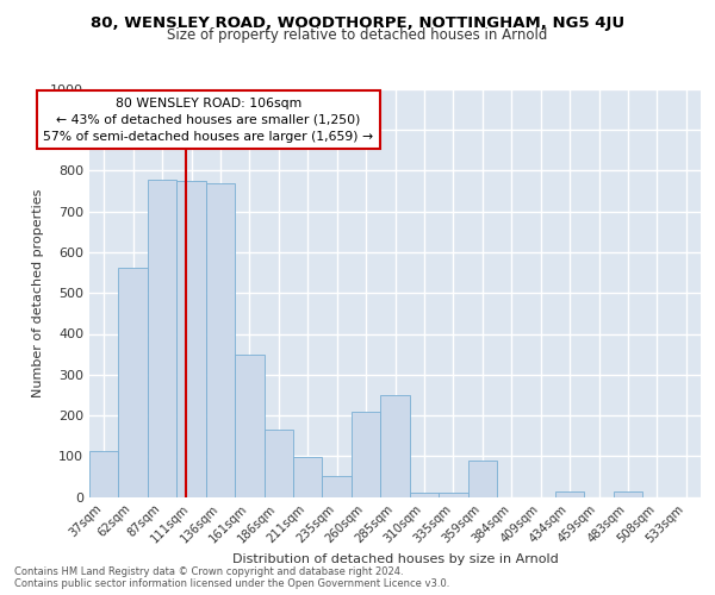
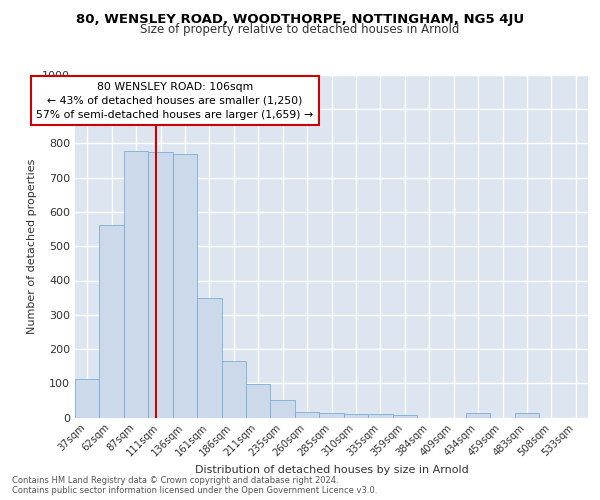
260sqm: 210 -> 15
285sqm: 250 -> 12
359sqm: 90 -> 8
